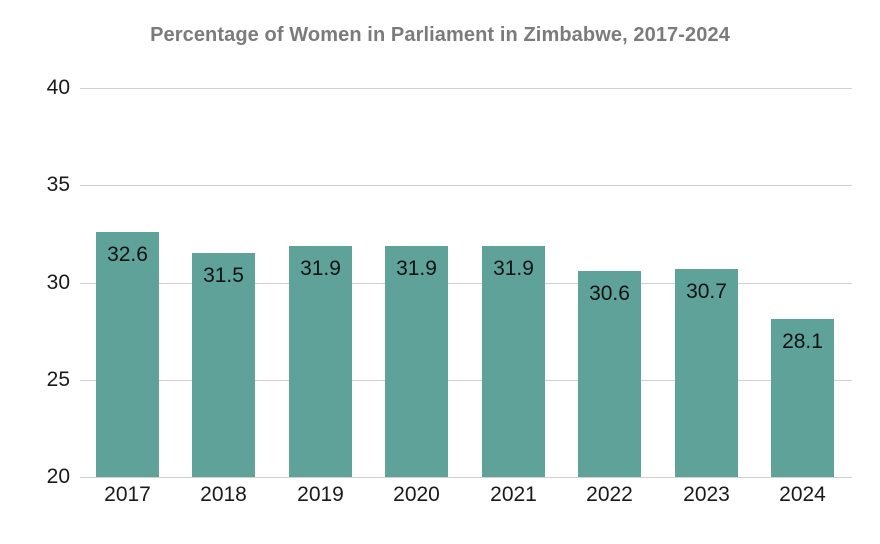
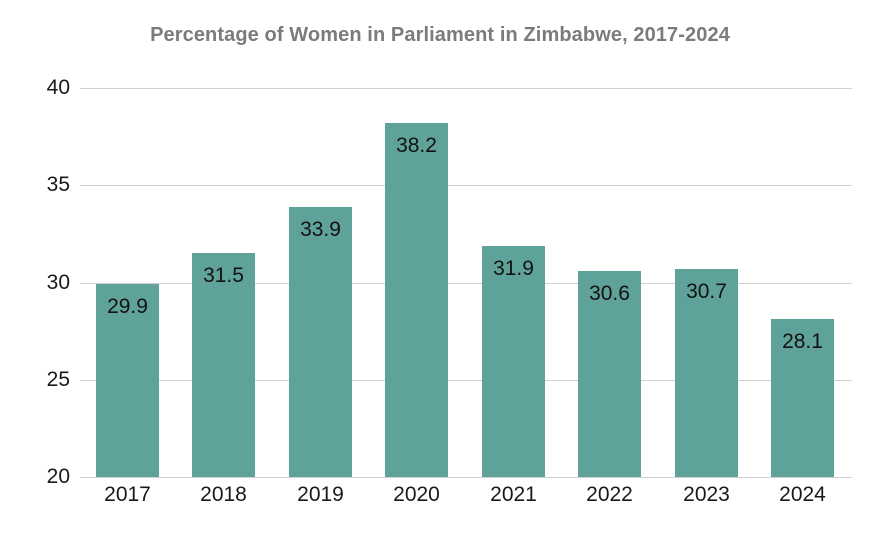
2017: 32.6 -> 29.9
2019: 31.9 -> 33.9
2020: 31.9 -> 38.2
